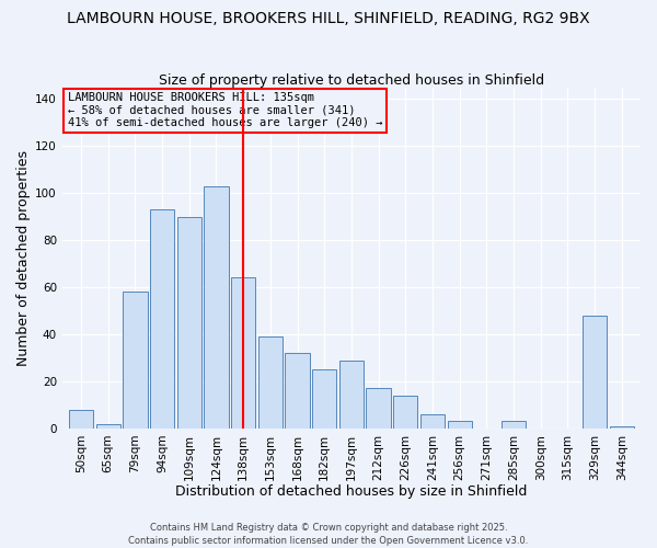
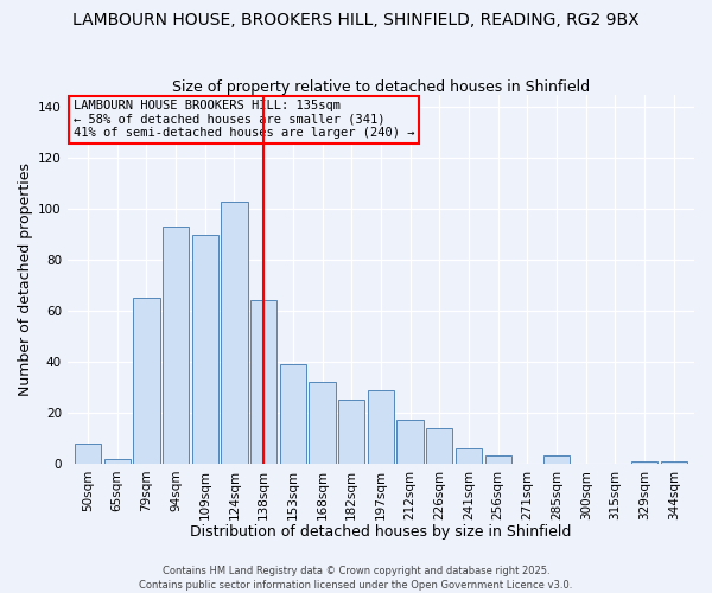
79sqm: 58 -> 65
329sqm: 48 -> 1
